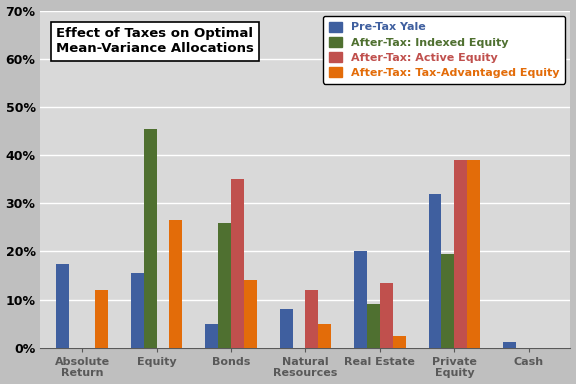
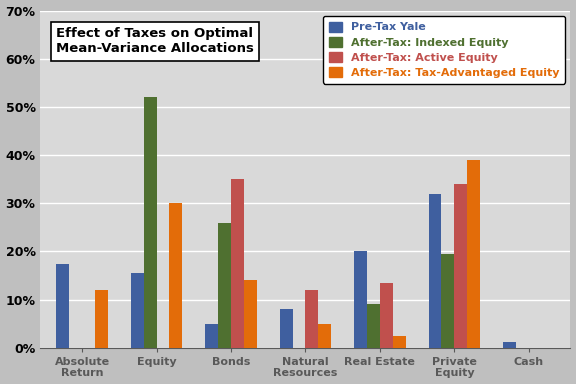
After-Tax: Indexed Equity/Equity: 45.5% -> 52.0%
After-Tax: Tax-Advantaged Equity/Equity: 26.5% -> 30.0%
After-Tax: Active Equity/Private Equity: 39.0% -> 34.0%
